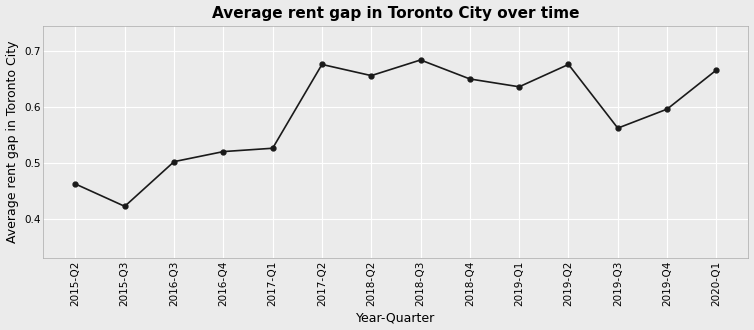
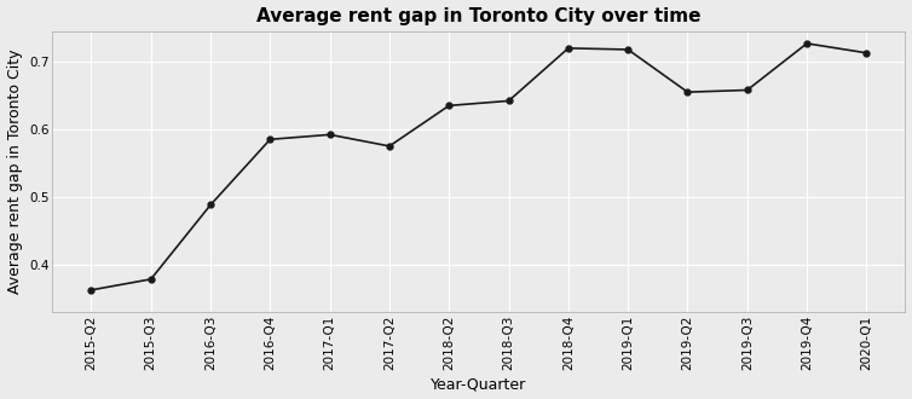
2015-Q2: 0.462 -> 0.362
2015-Q3: 0.422 -> 0.378
2016-Q3: 0.502 -> 0.488
2016-Q4: 0.520 -> 0.585
2017-Q1: 0.526 -> 0.592
2017-Q2: 0.676 -> 0.575
2018-Q2: 0.656 -> 0.635
2018-Q3: 0.684 -> 0.642
2018-Q4: 0.650 -> 0.720
2019-Q1: 0.636 -> 0.718
2019-Q2: 0.676 -> 0.655
2019-Q3: 0.562 -> 0.658
2019-Q4: 0.596 -> 0.727
2020-Q1: 0.666 -> 0.713
